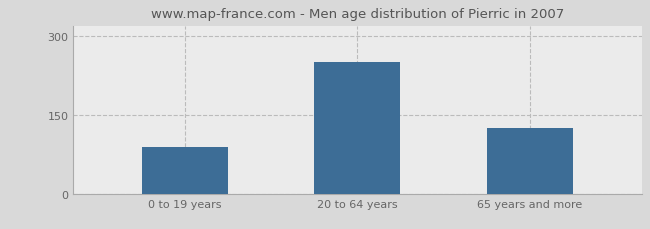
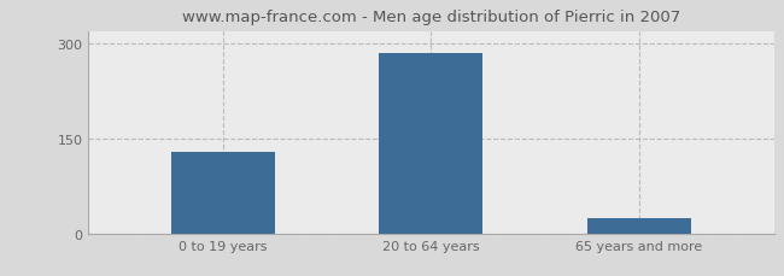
0 to 19 years: 90 -> 130
20 to 64 years: 252 -> 285
65 years and more: 126 -> 25
